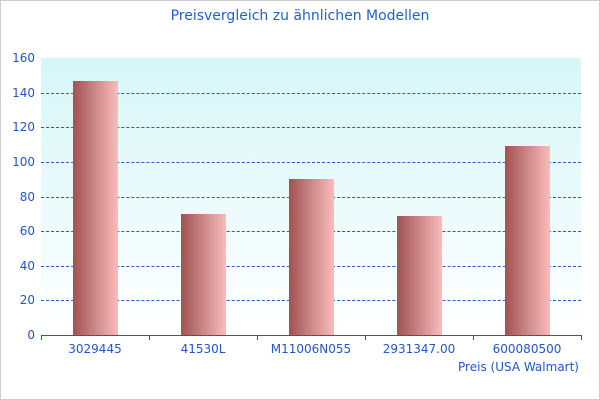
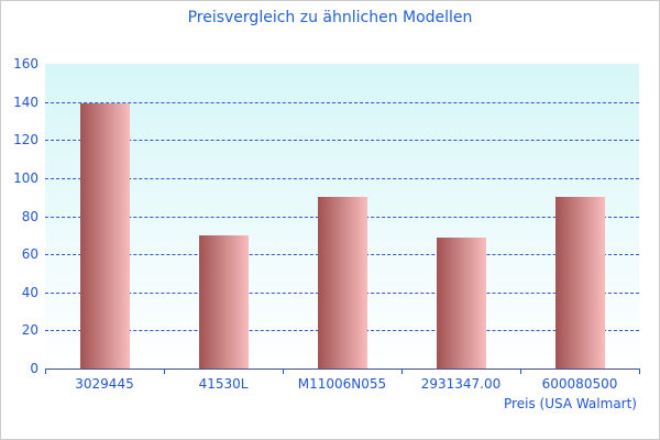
3029445: 147 -> 139
600080500: 109 -> 90
